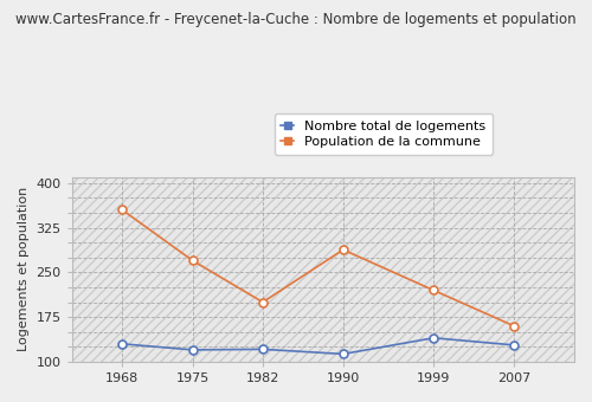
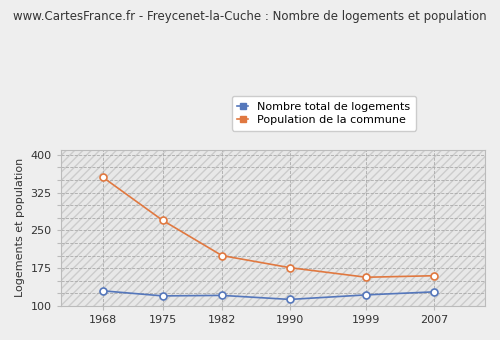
Population de la commune/1990: 288 -> 176
Nombre total de logements/1999: 140 -> 122
Population de la commune/1999: 220 -> 157
